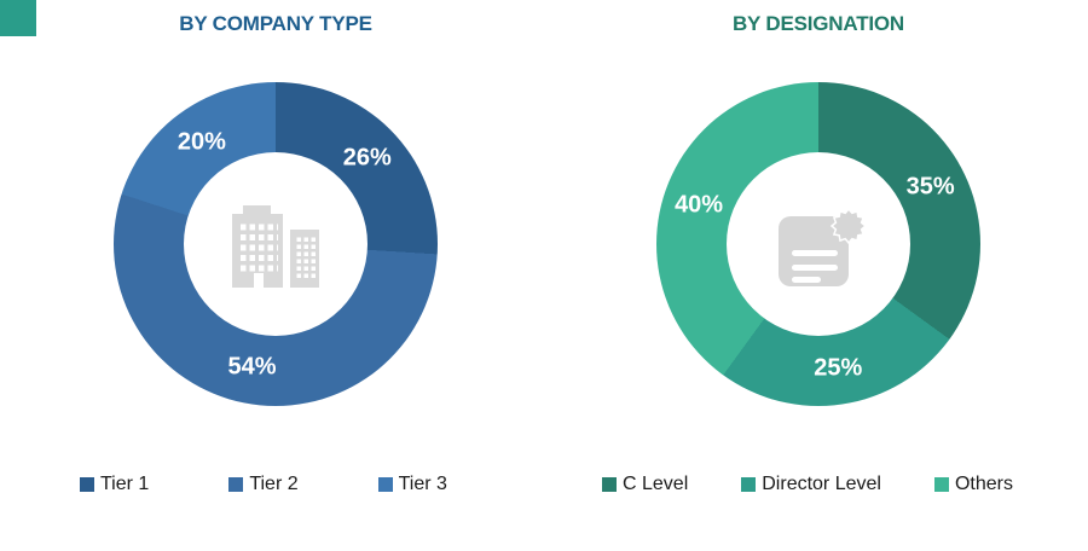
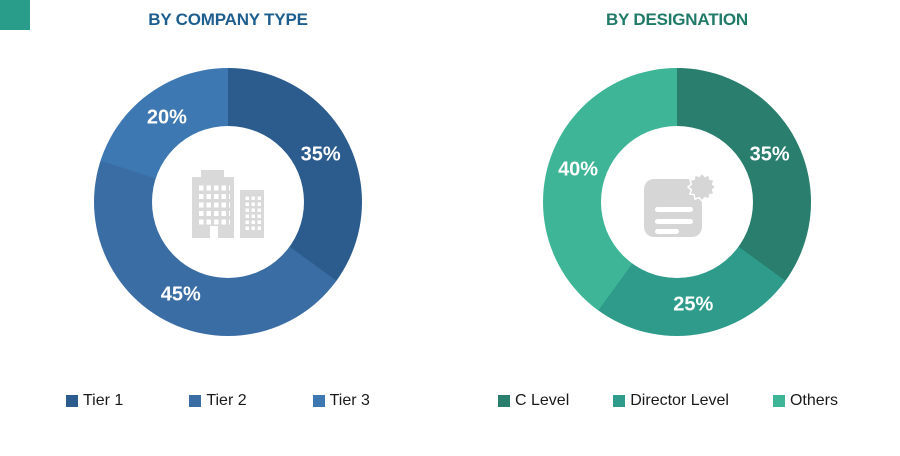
BY COMPANY TYPE/Tier 1: 26% -> 35%
BY COMPANY TYPE/Tier 2: 54% -> 45%
